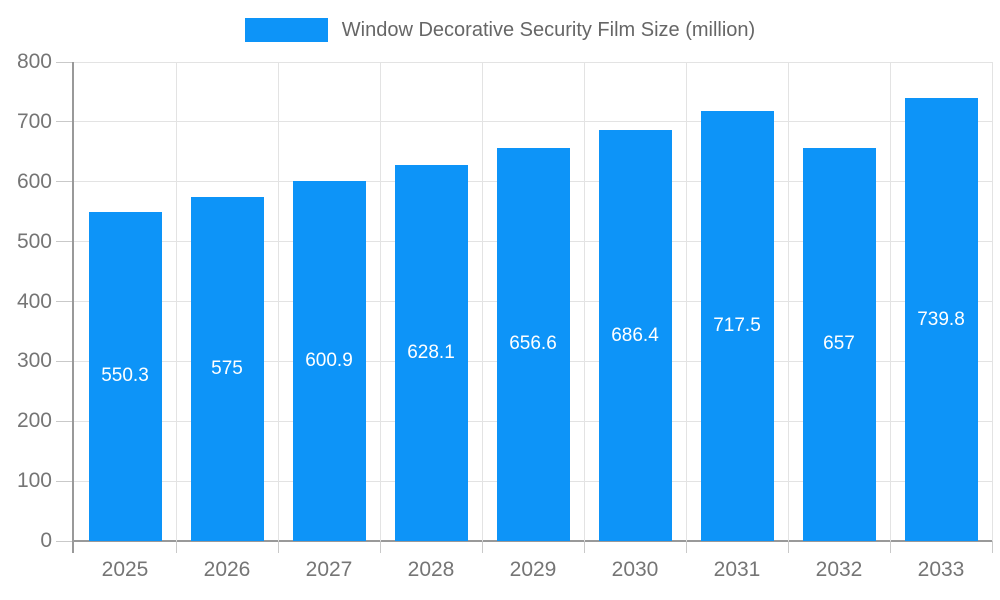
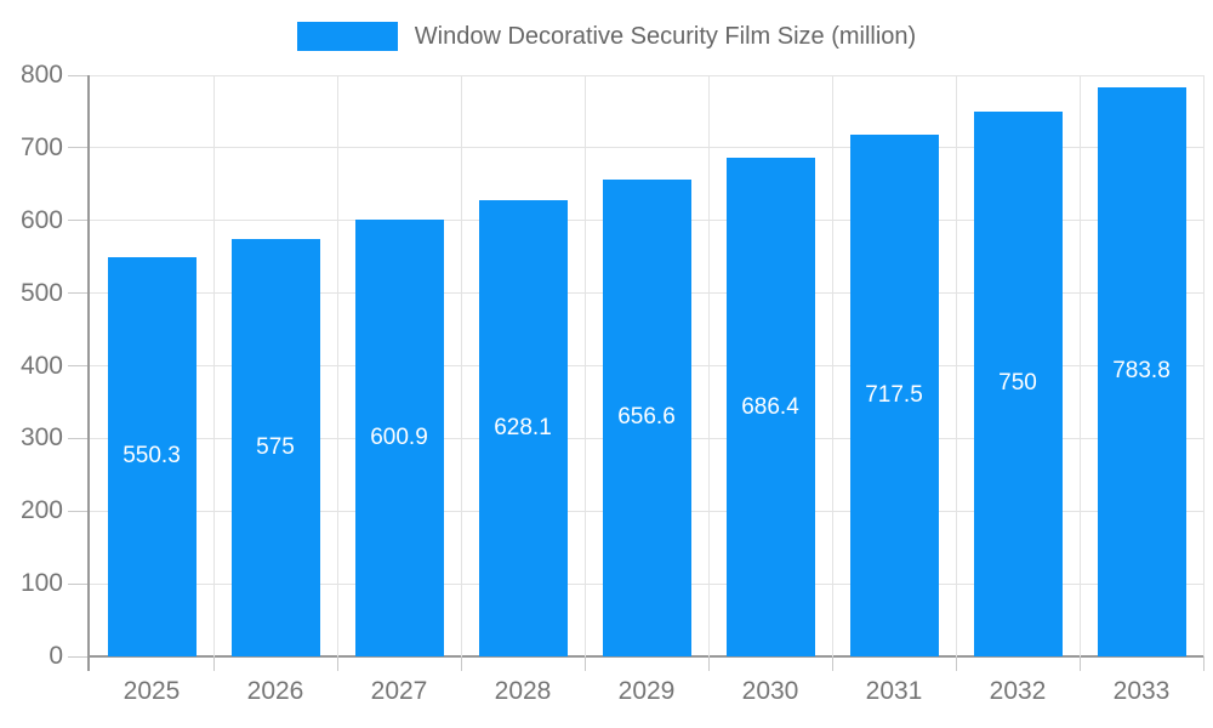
2032: 657 -> 750
2033: 739.8 -> 783.8
